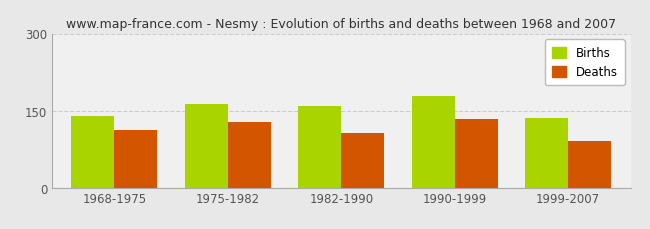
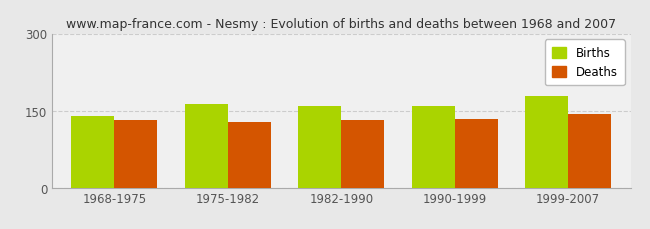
Deaths/1968-1975: 112 -> 131
Deaths/1982-1990: 106 -> 132
Births/1990-1999: 178 -> 158
Births/1999-2007: 136 -> 178
Deaths/1999-2007: 90 -> 144
